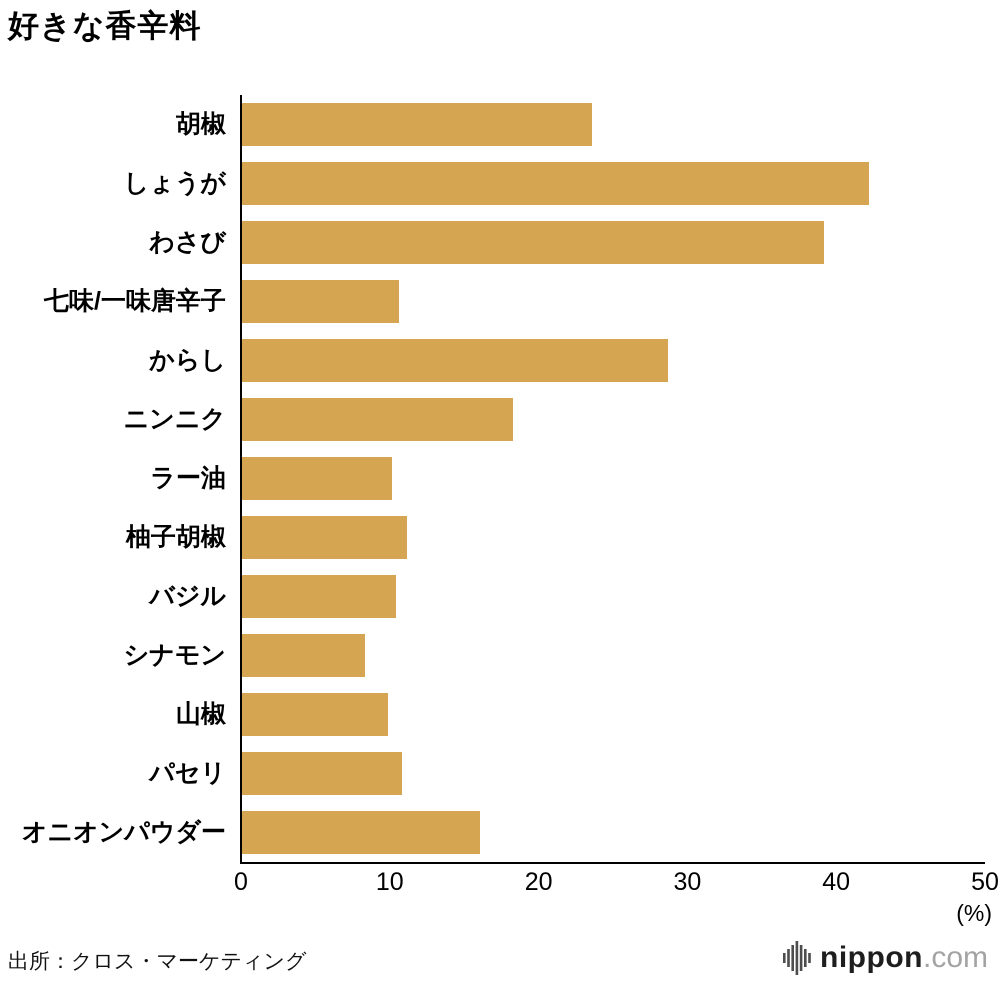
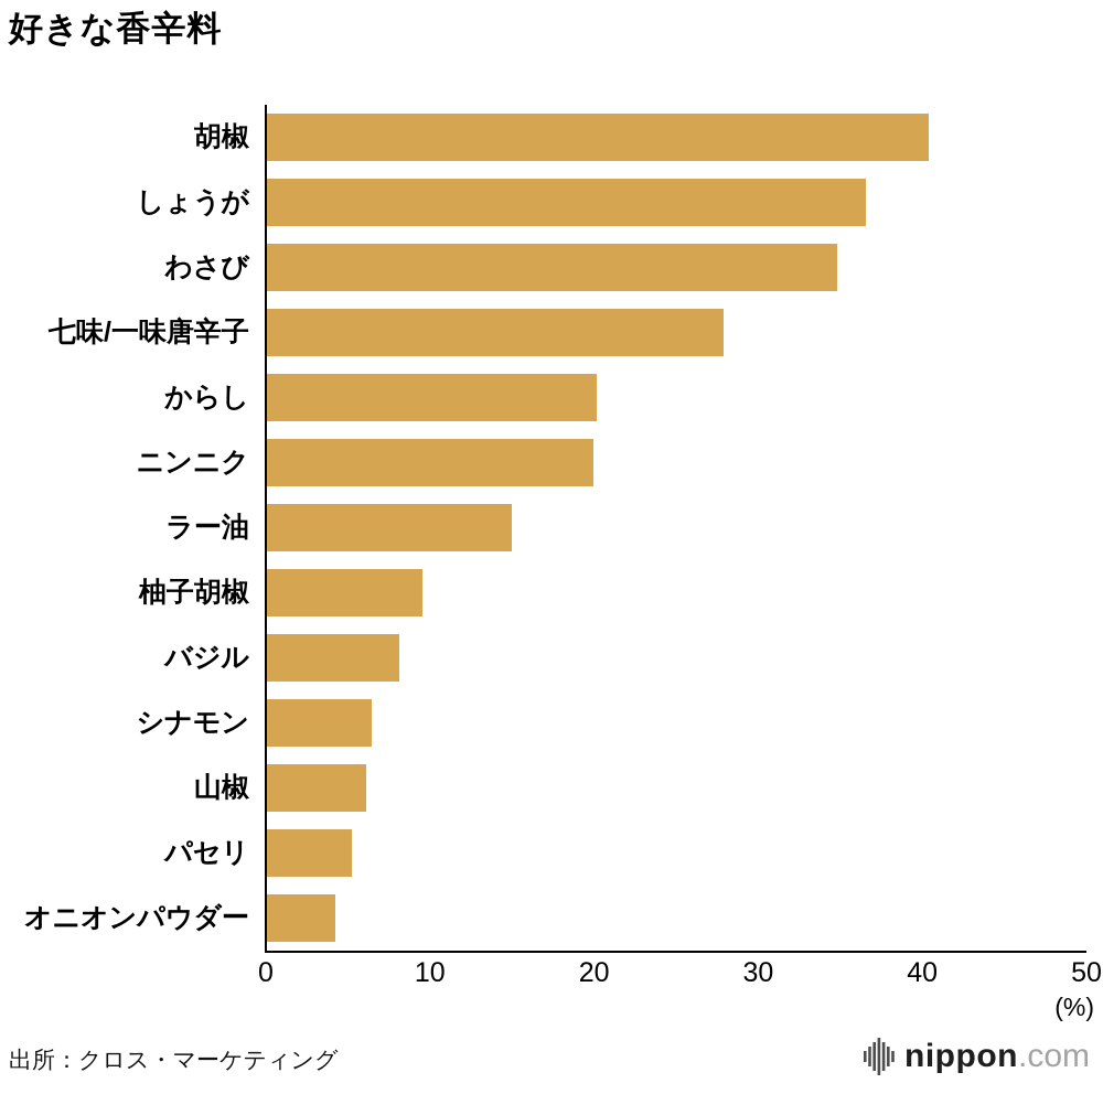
胡椒: 23.6 -> 40.4
しょうが: 42.2 -> 36.6
わさび: 39.2 -> 34.8
七味/一味唐辛子: 10.7 -> 27.9
からし: 28.7 -> 20.2
ニンニク: 18.3 -> 20.0
ラー油: 10.2 -> 15.0
柚子胡椒: 11.2 -> 9.6
バジル: 10.5 -> 8.2
シナモン: 8.4 -> 6.5
山椒: 9.9 -> 6.2
パセリ: 10.9 -> 5.3
オニオンパウダー: 16.1 -> 4.3
